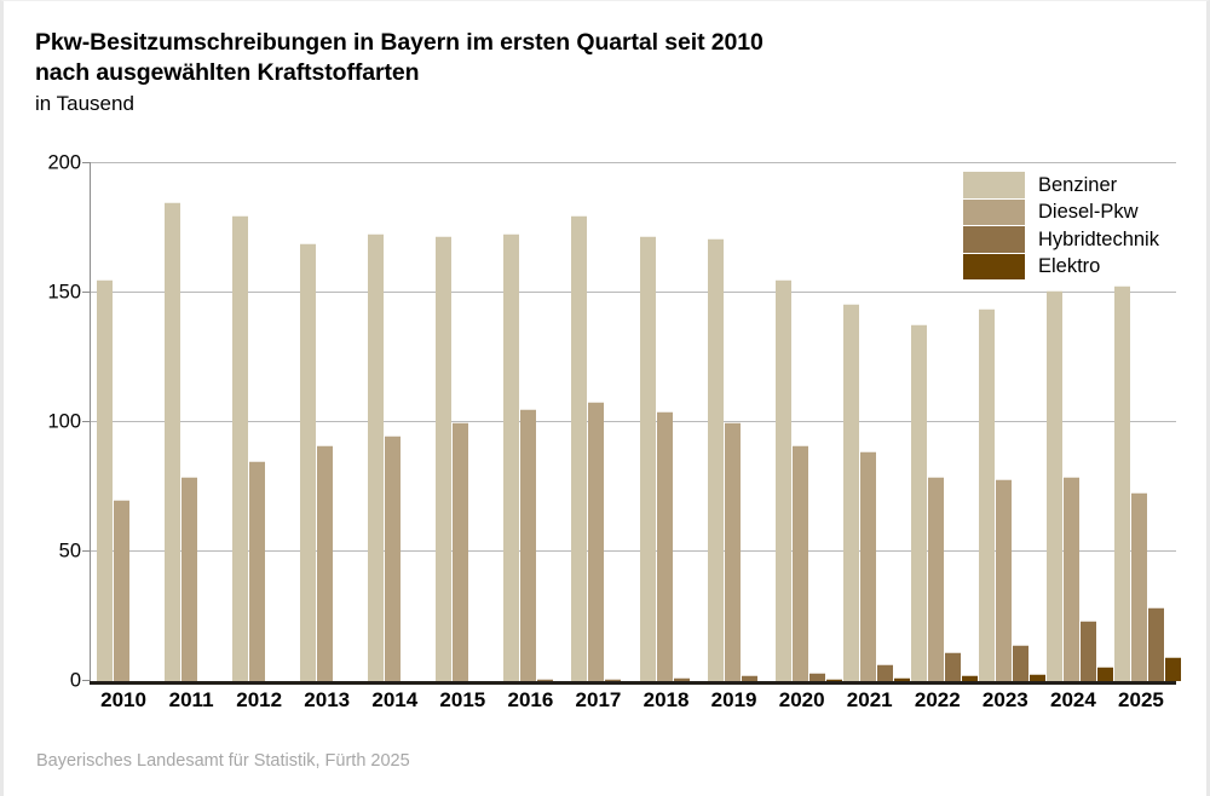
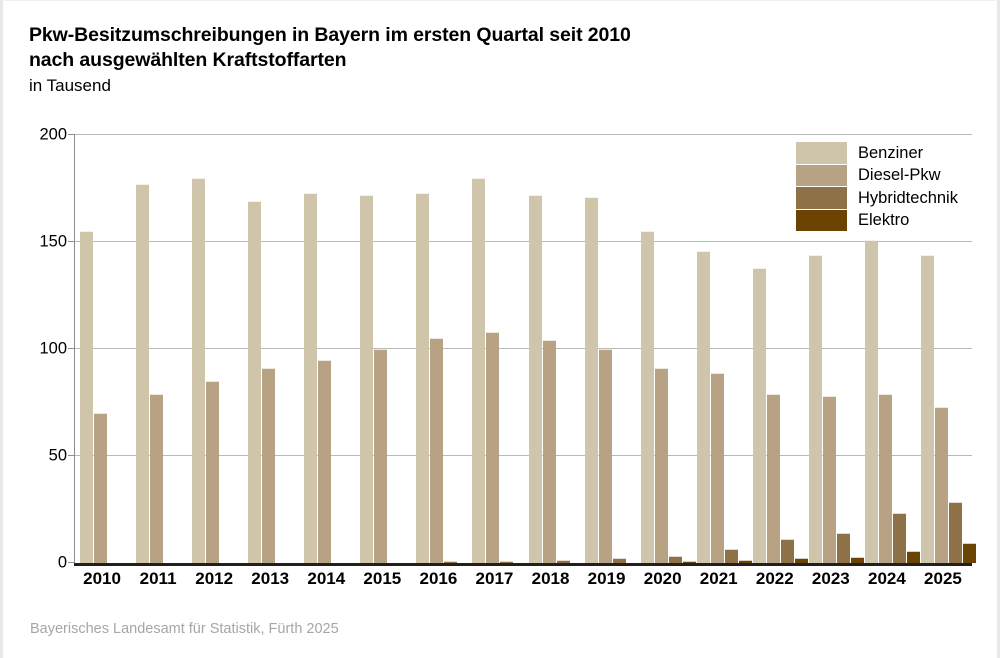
Benziner/2011: 185 -> 177
Benziner/2025: 153 -> 144
